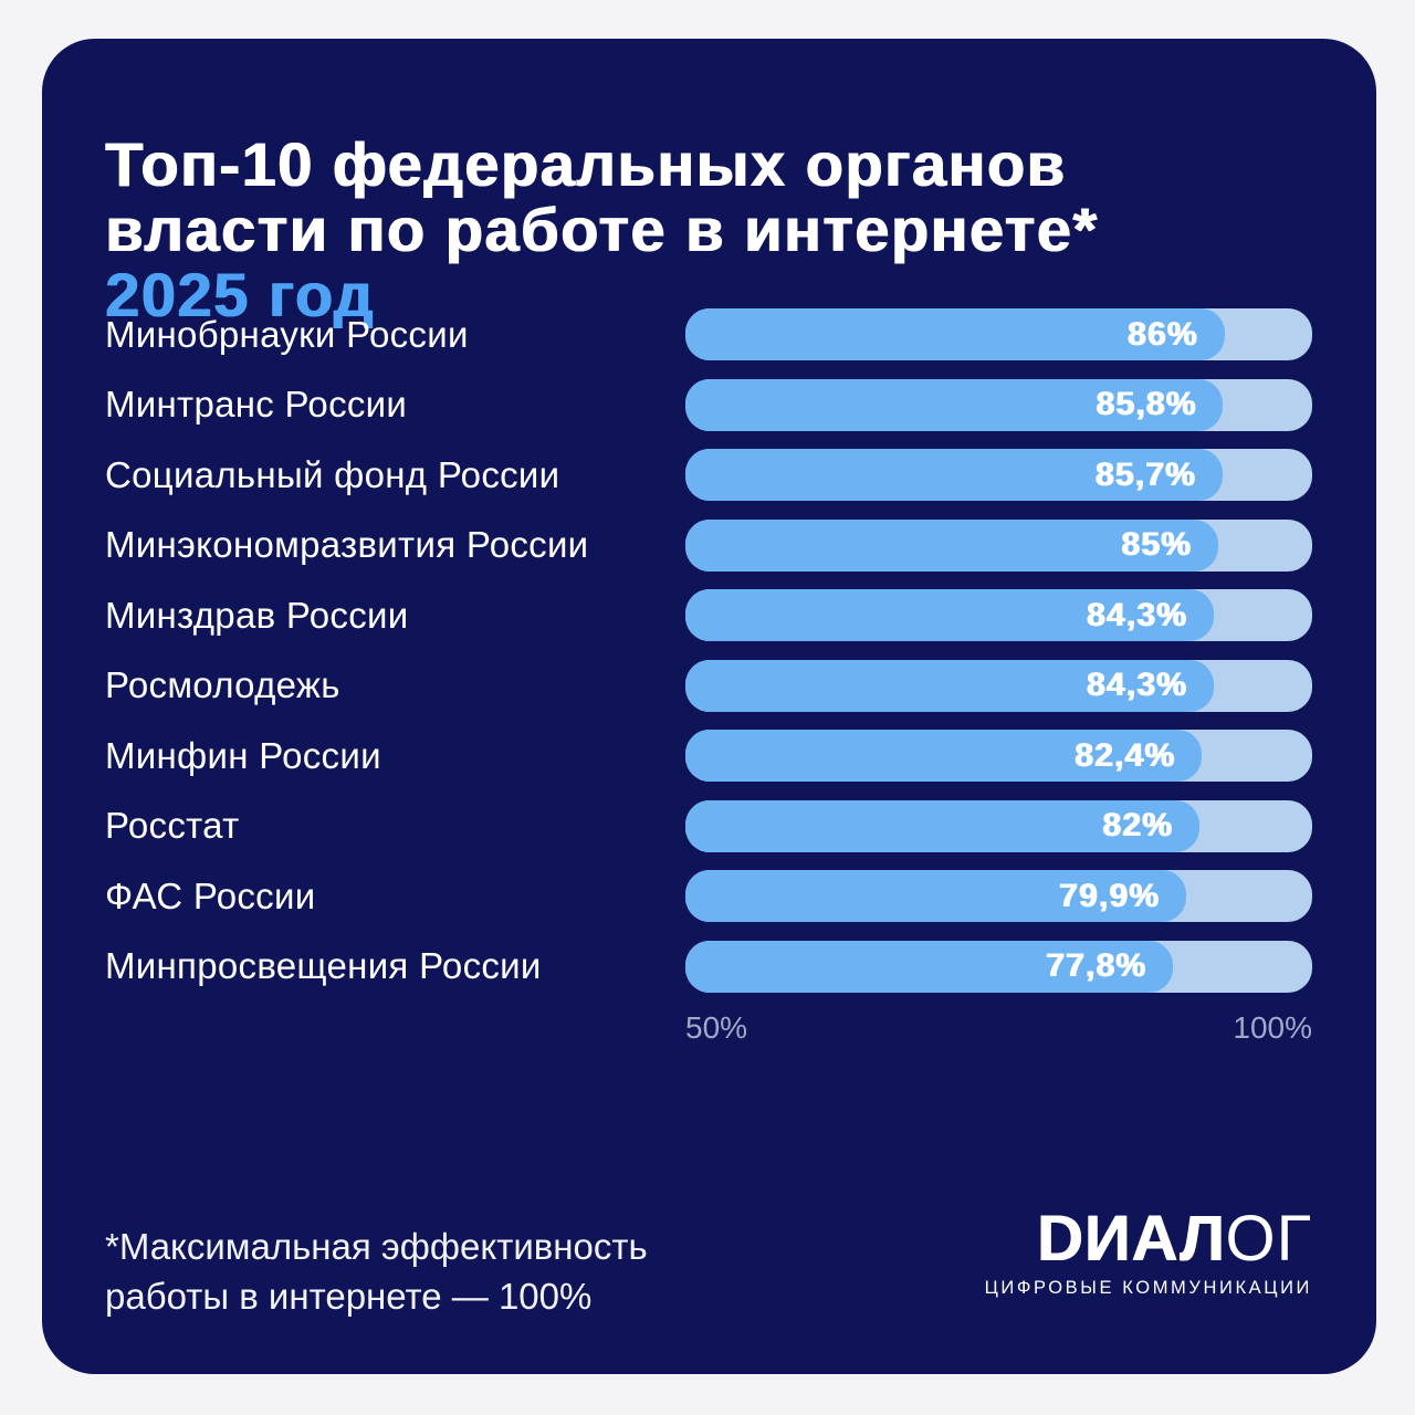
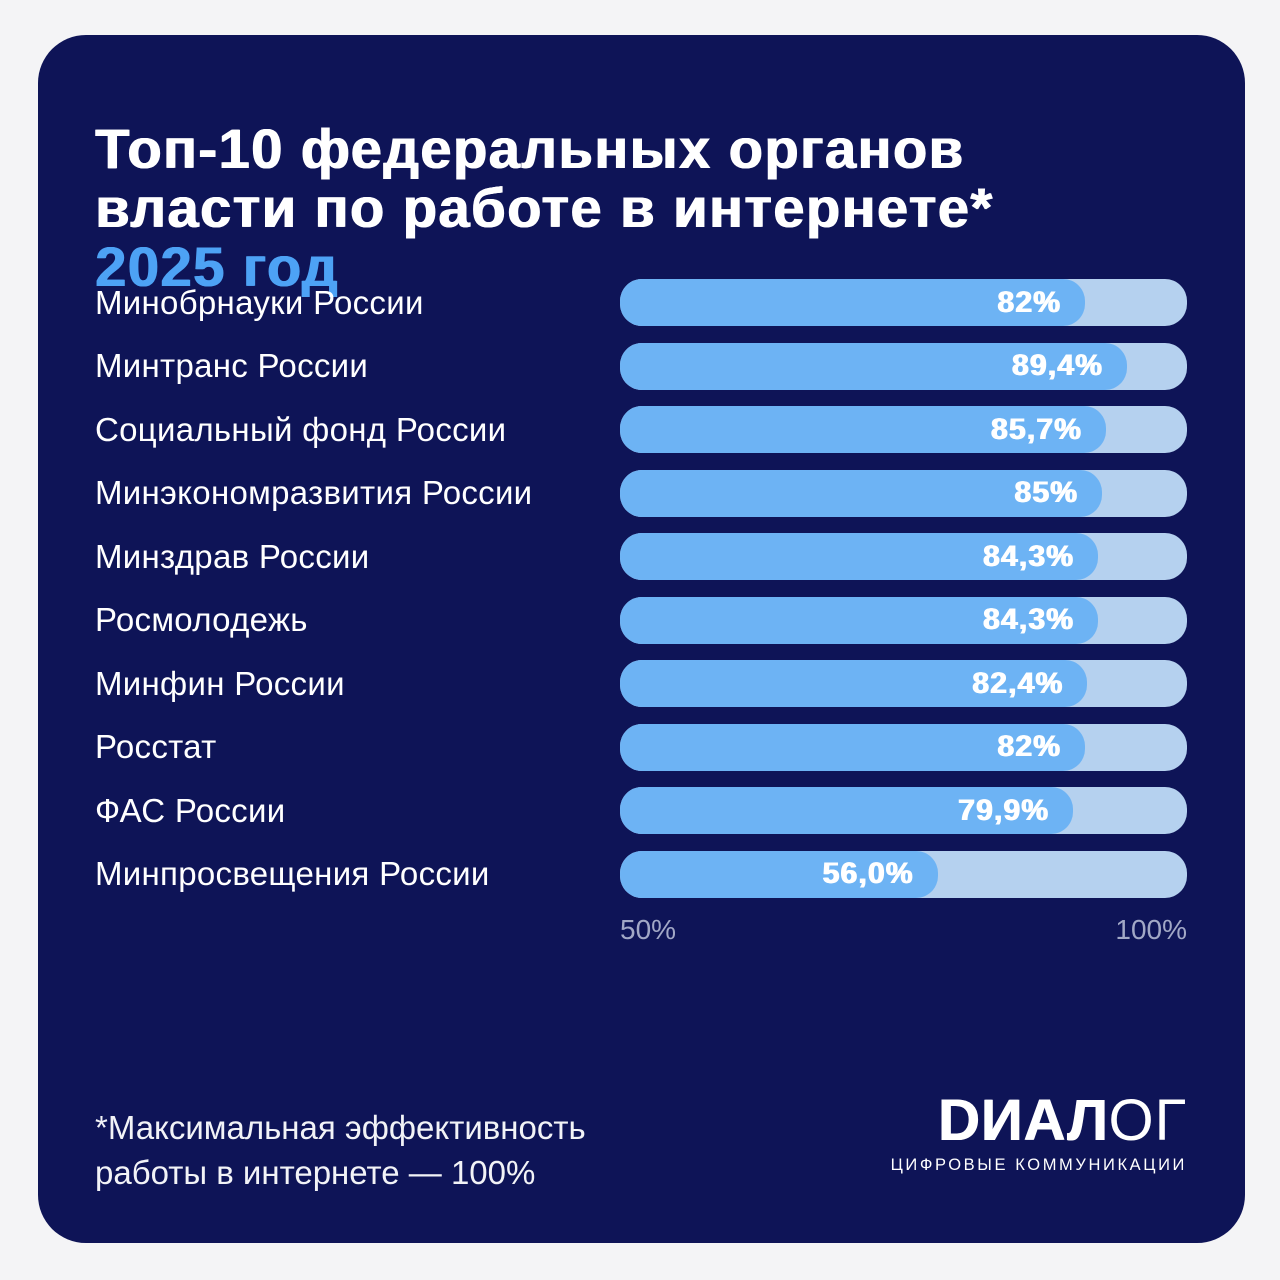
Минобрнауки России: 86% -> 82%
Минтранс России: 85,8% -> 89,4%
Минпросвещения России: 77,8% -> 56,0%
